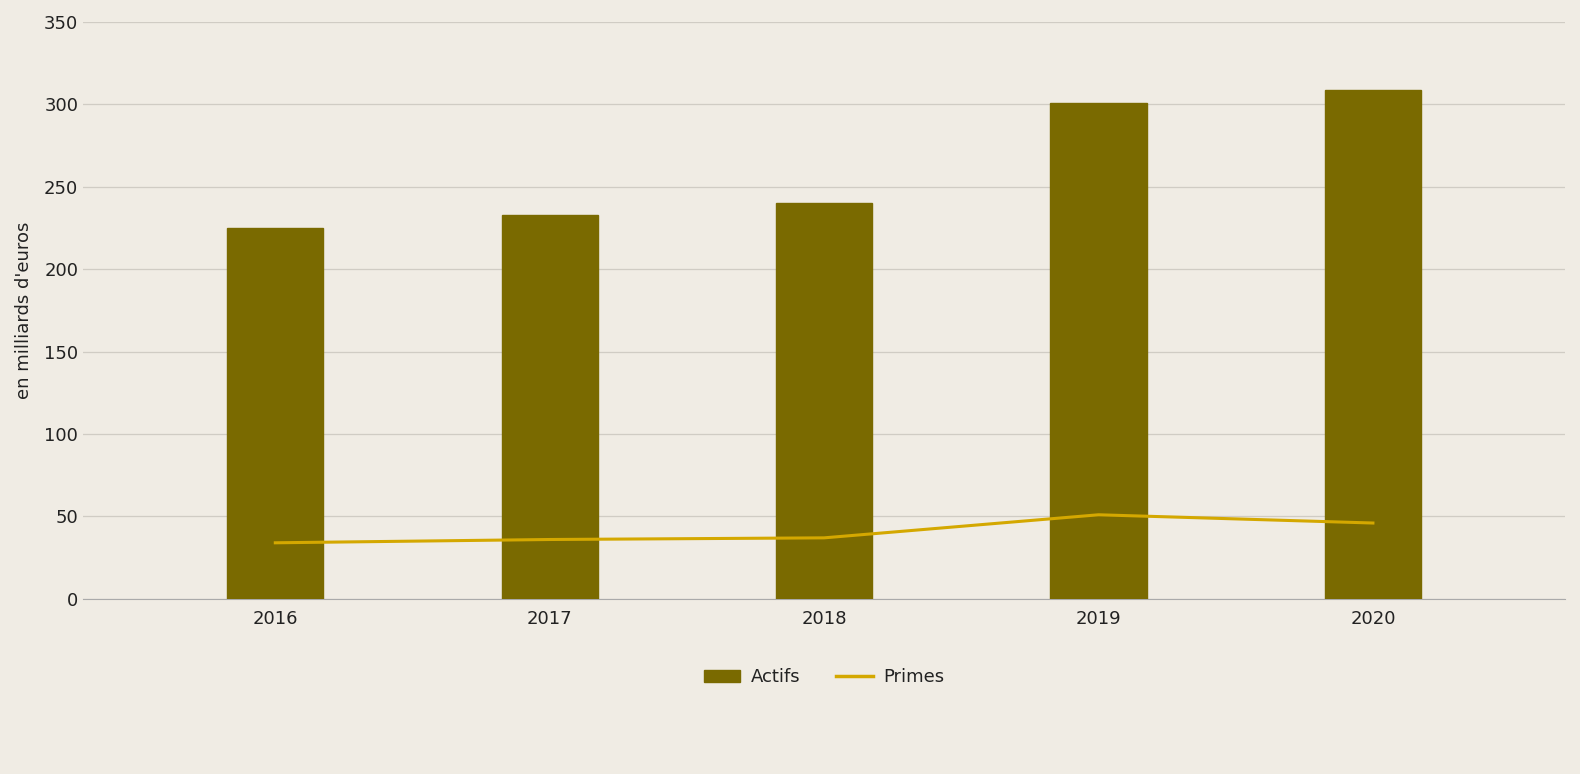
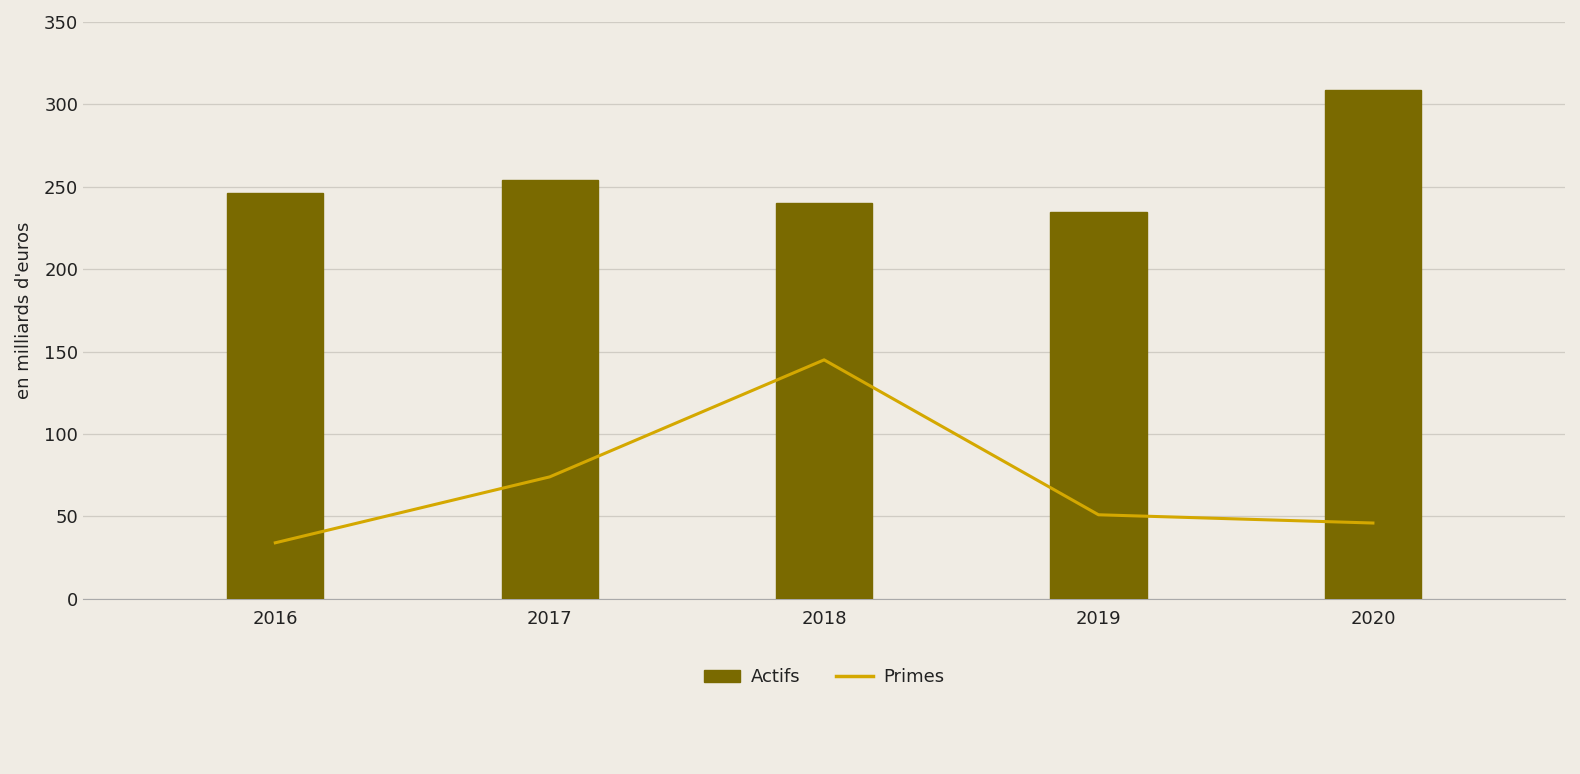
Actifs/2016: 225 -> 246
Actifs/2017: 233 -> 254
Primes/2017: 36 -> 74
Primes/2018: 37 -> 145
Actifs/2019: 301 -> 235
